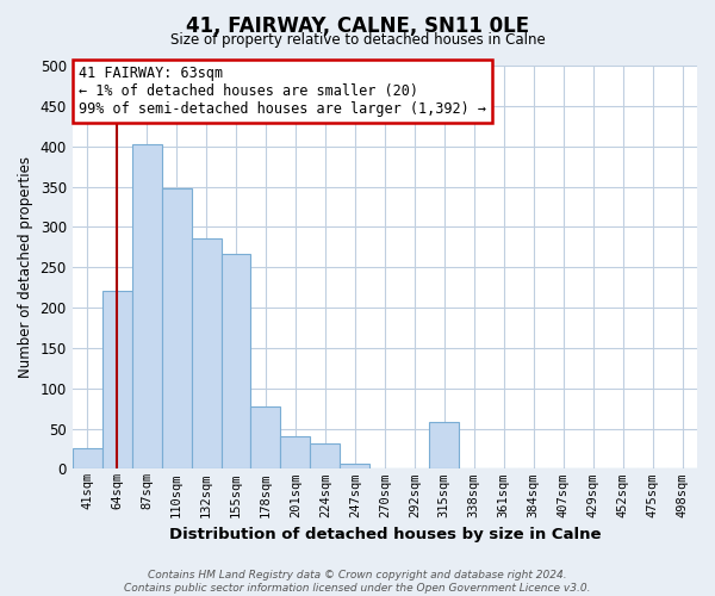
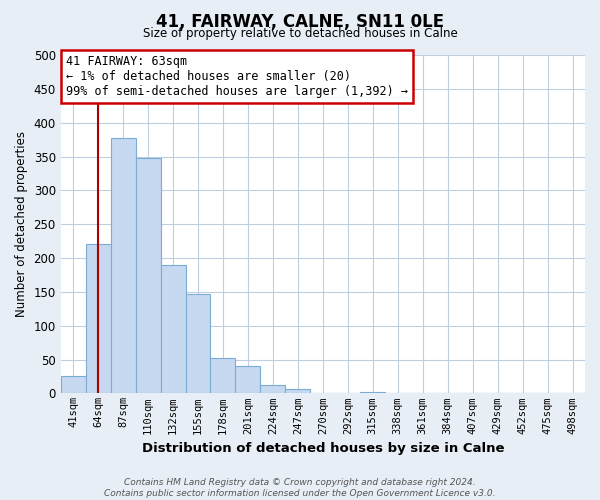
87sqm: 402 -> 378
132sqm: 286 -> 190
155sqm: 266 -> 147
178sqm: 78 -> 53
224sqm: 32 -> 13
315sqm: 58 -> 2
